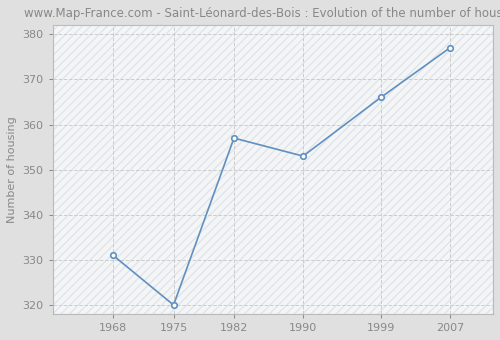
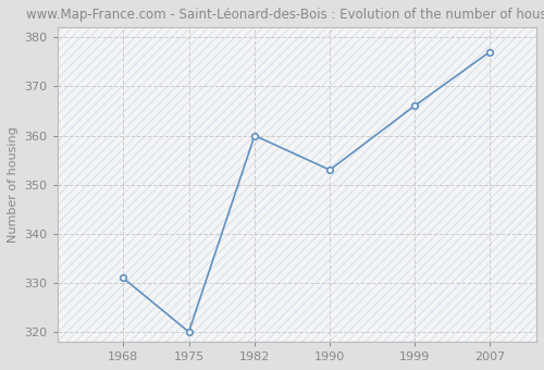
1982: 357 -> 360
